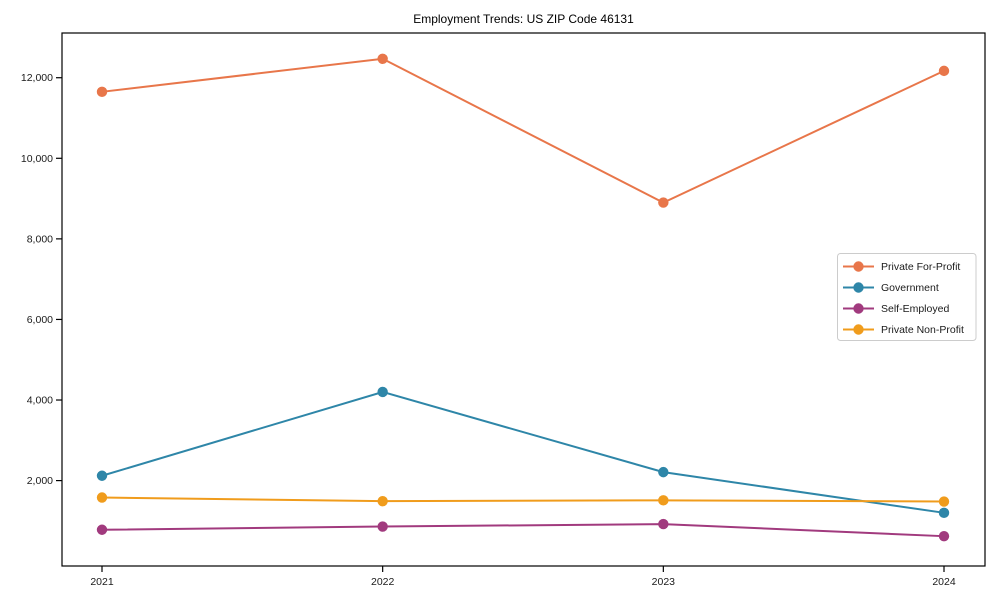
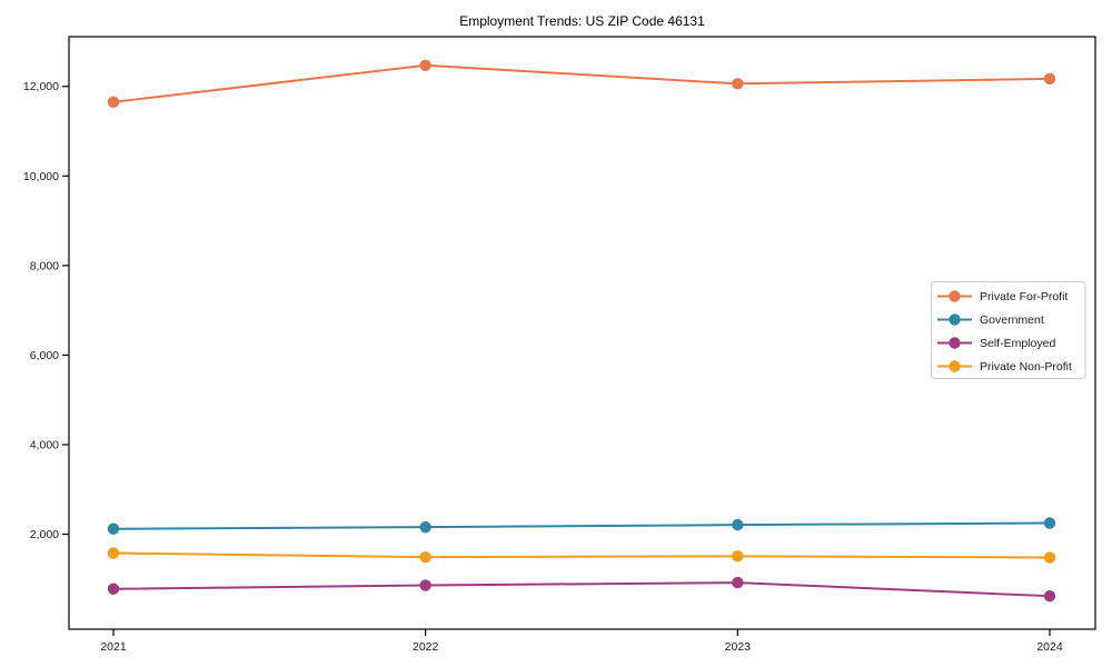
Government/2022: 4200 -> 2200
Private For-Profit/2023: 8900 -> 12100
Government/2024: 1200 -> 2200
